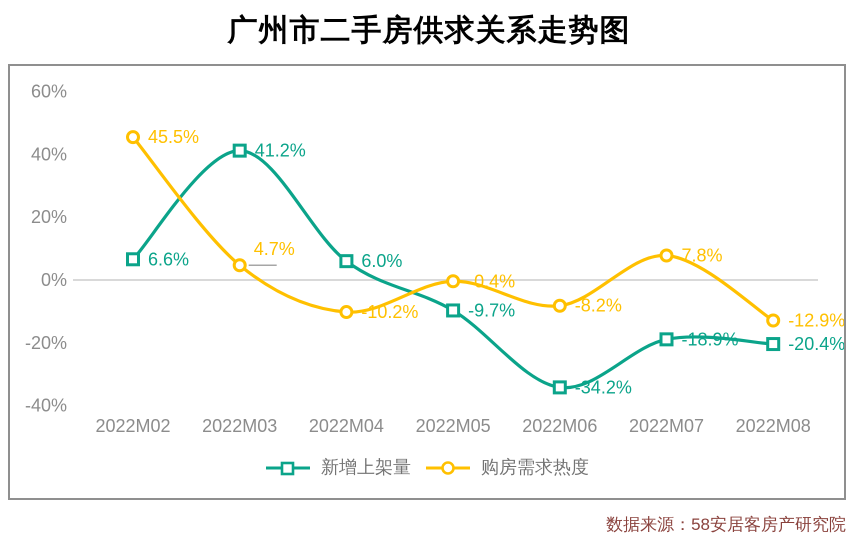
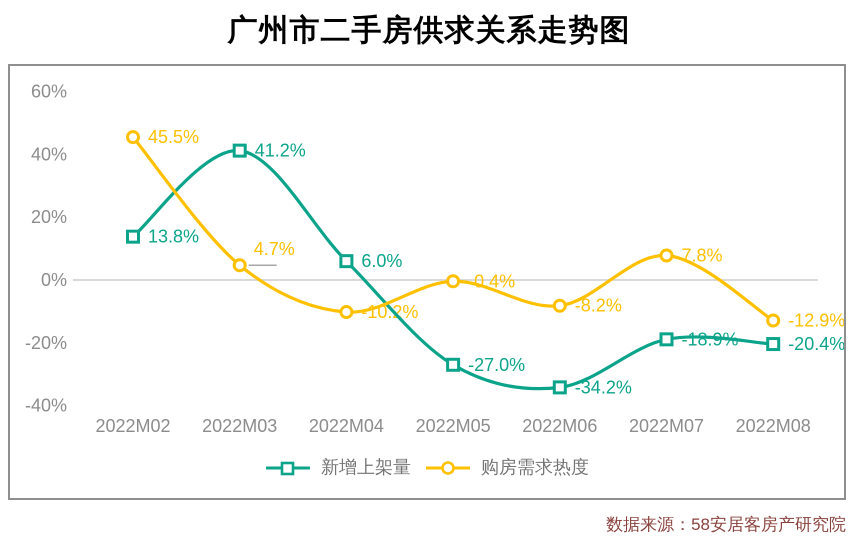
新增上架量/2022M02: 6.6% -> 13.8%
新增上架量/2022M05: -9.7% -> -27.0%
